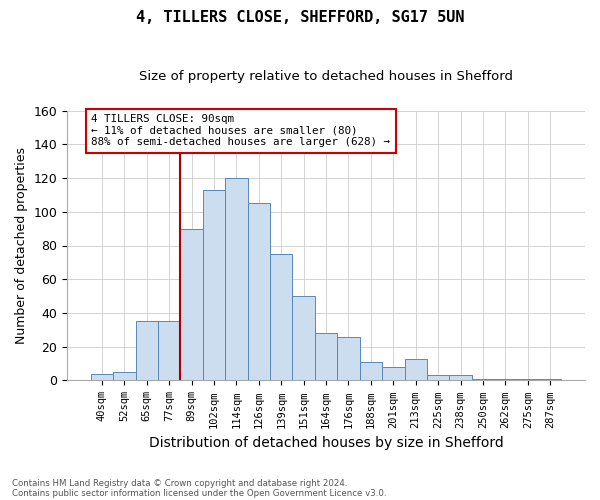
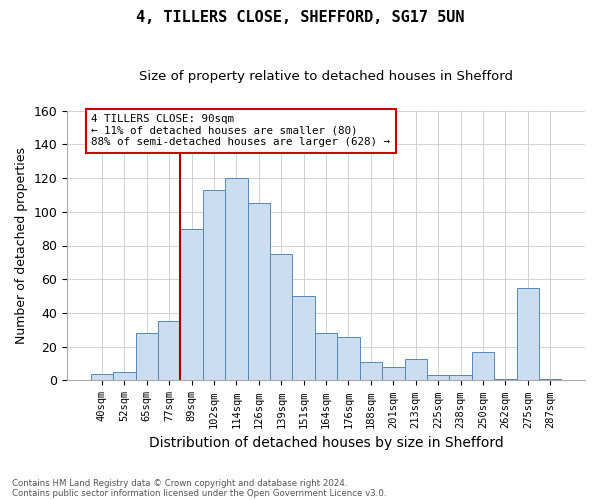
65sqm: 35 -> 28
250sqm: 1 -> 17
275sqm: 1 -> 55
